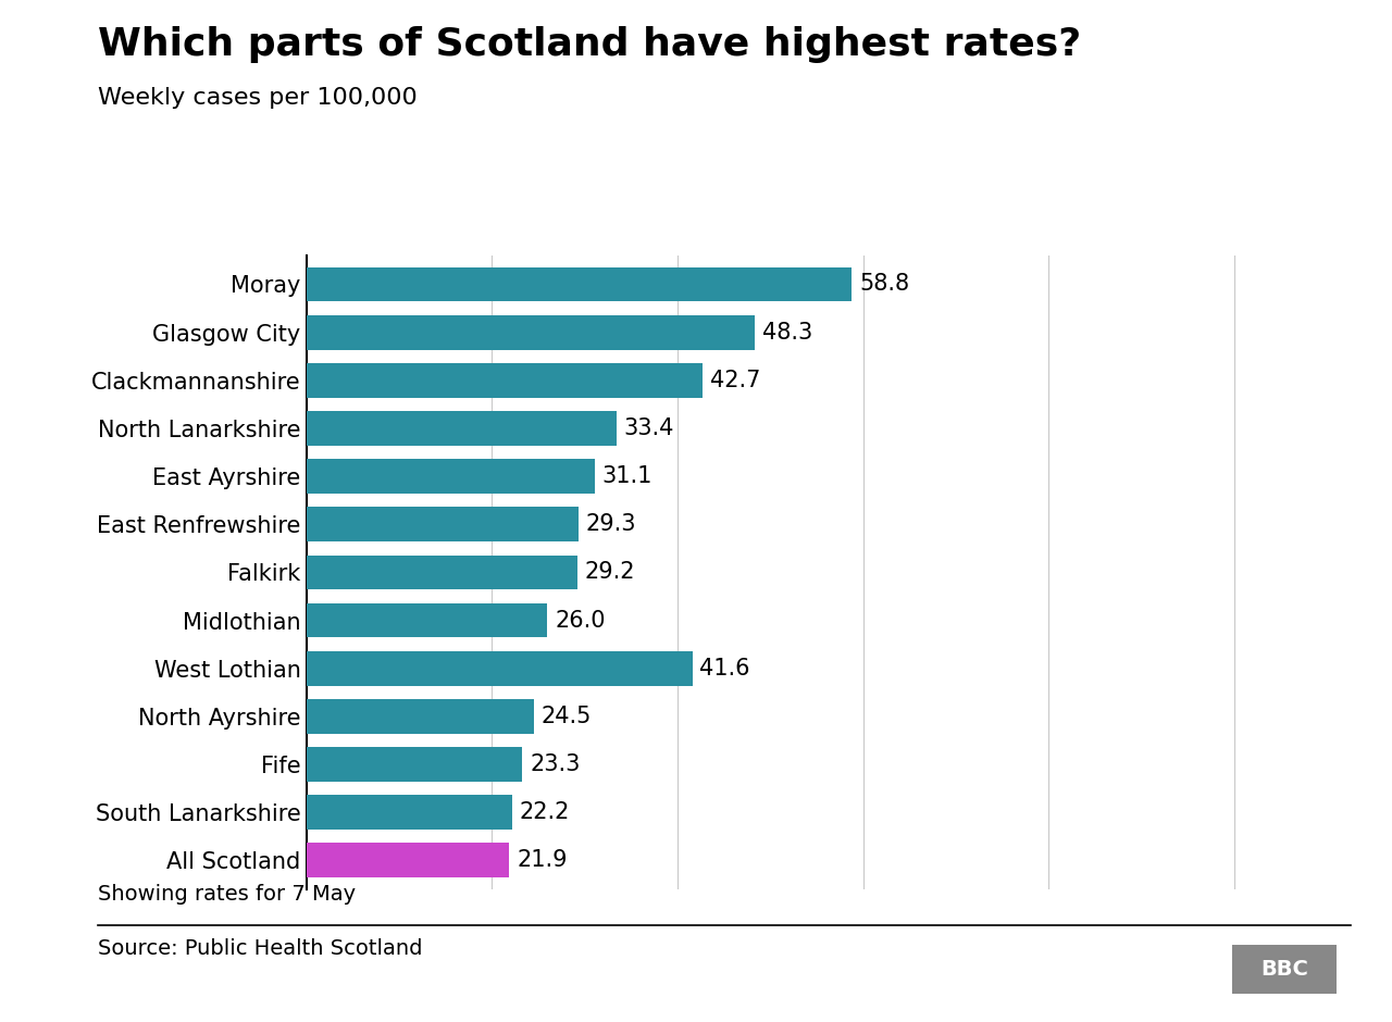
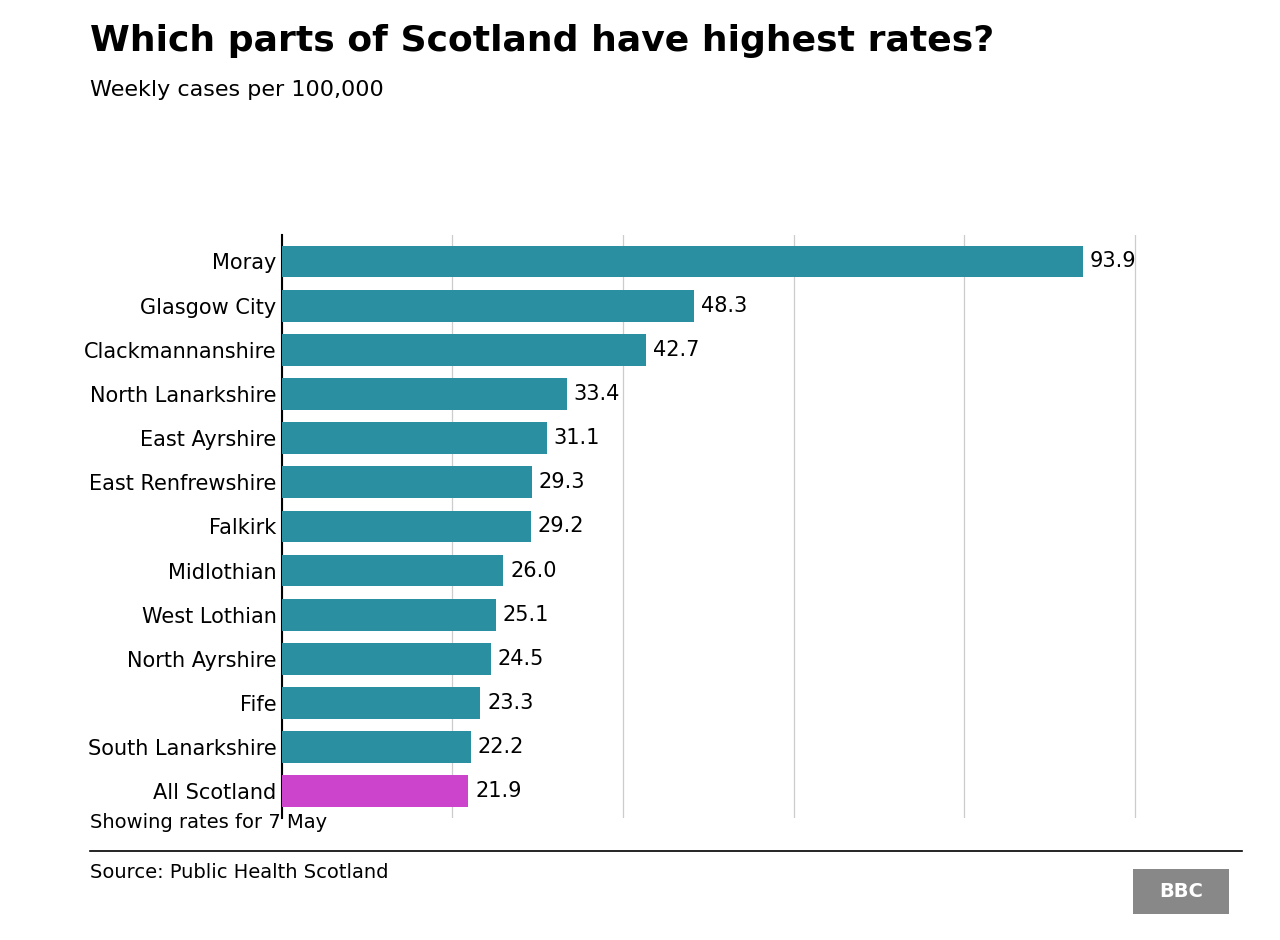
Moray: 58.8 -> 93.9
West Lothian: 41.6 -> 25.1
